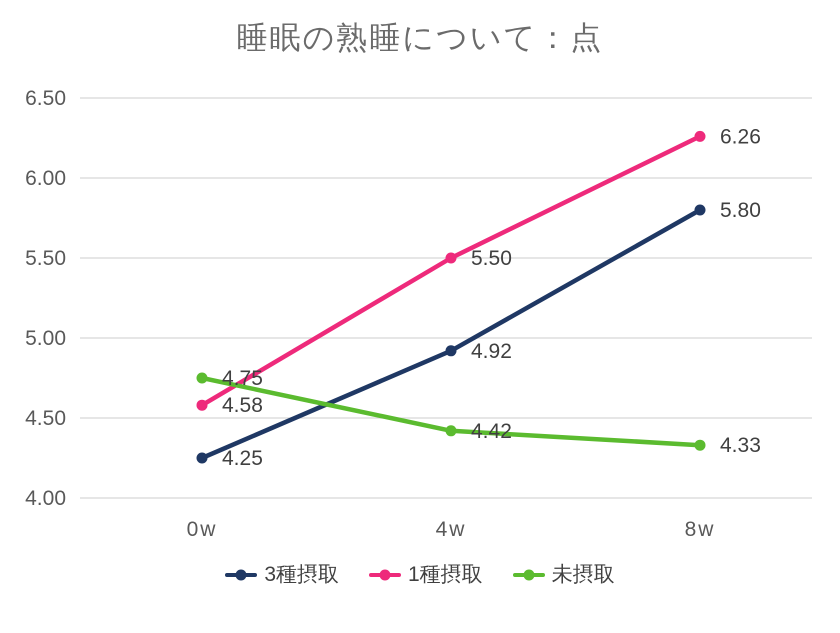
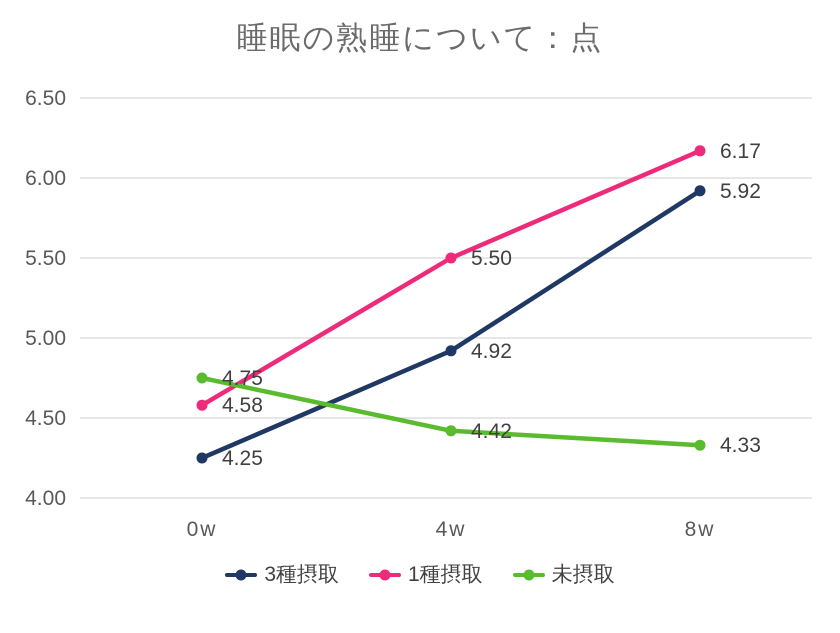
3種摂取/8w: 5.80 -> 5.92
1種摂取/8w: 6.26 -> 6.17
